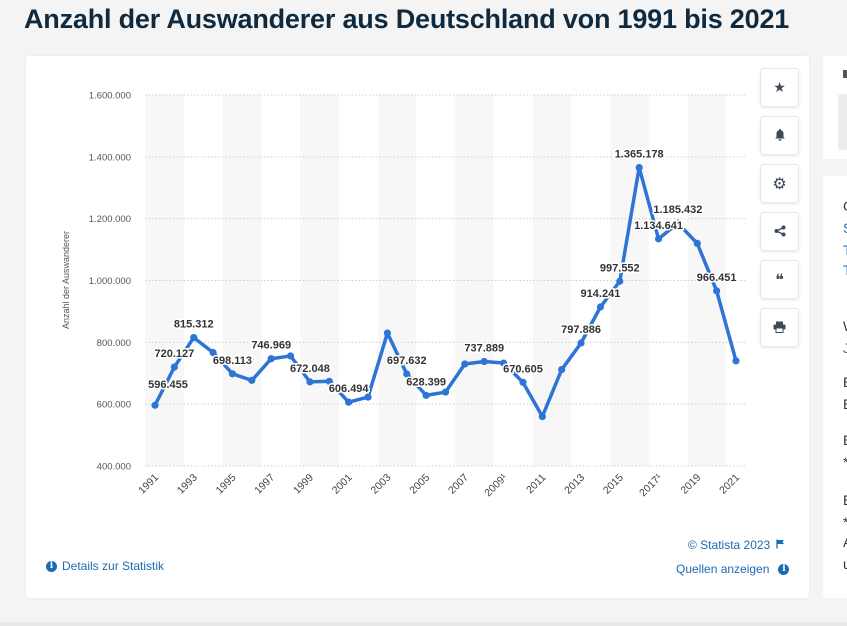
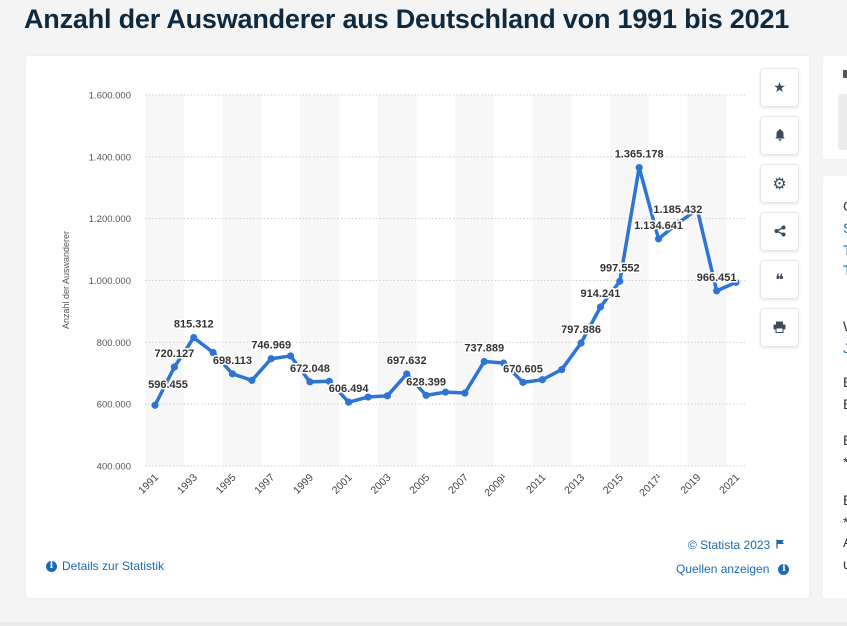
2003: 830000 -> 630000
2007: 730000 -> 640000
2011: 560000 -> 680000
2019: 1120000 -> 1230000
2021: 740000 -> 990000
